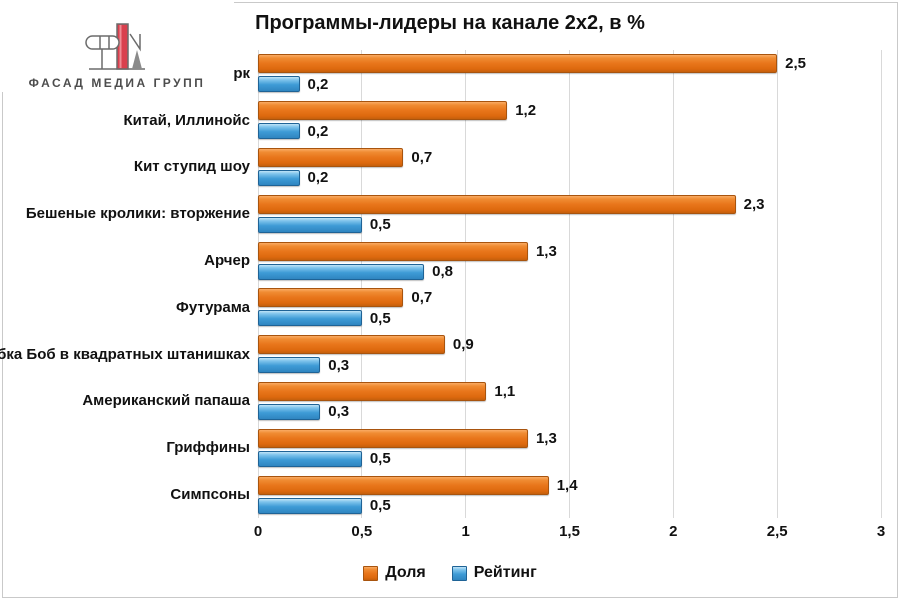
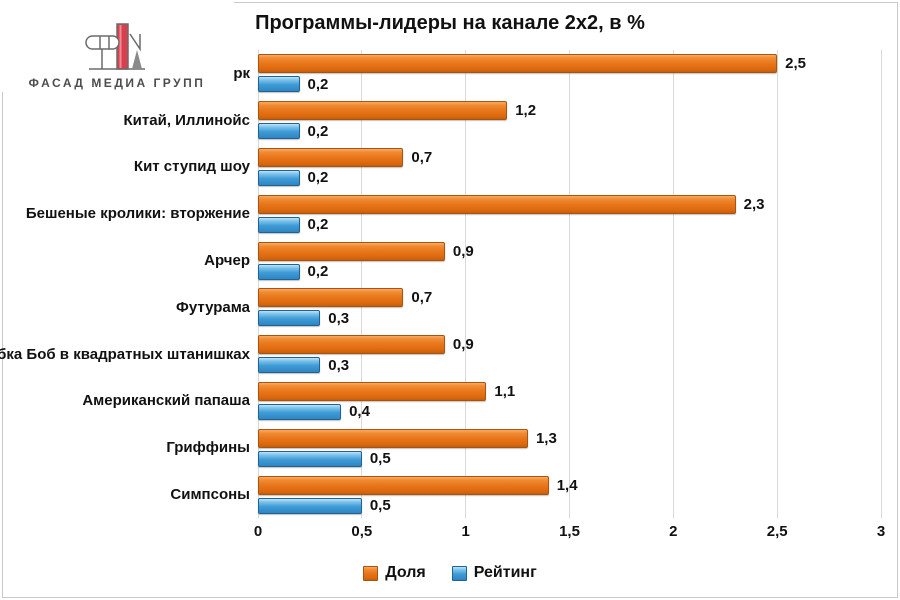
Рейтинг/Бешеные кролики: вторжение: 0,5 -> 0,2
Доля/Арчер: 1,3 -> 0,9
Рейтинг/Арчер: 0,8 -> 0,2
Рейтинг/Футурама: 0,5 -> 0,3
Рейтинг/Американский папаша: 0,3 -> 0,4
